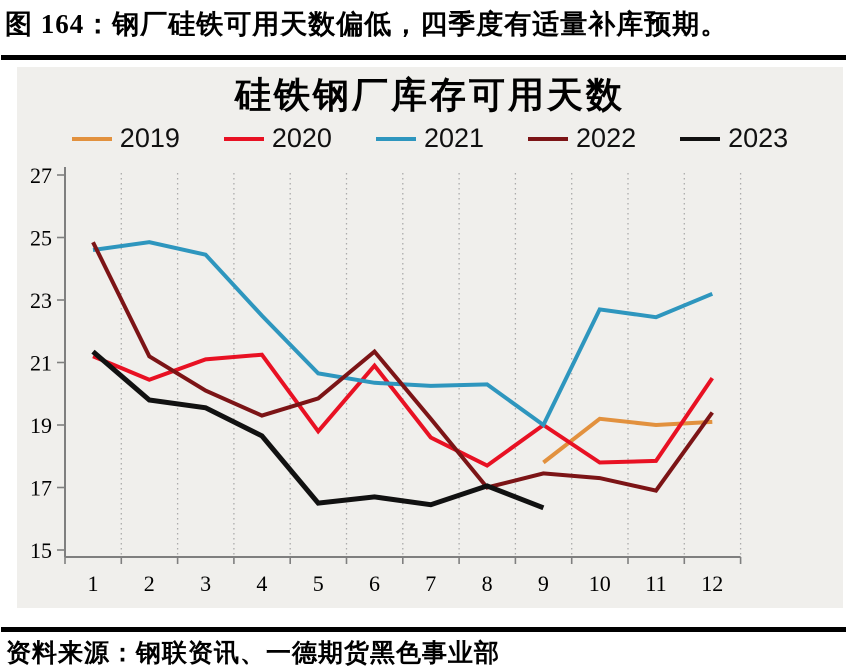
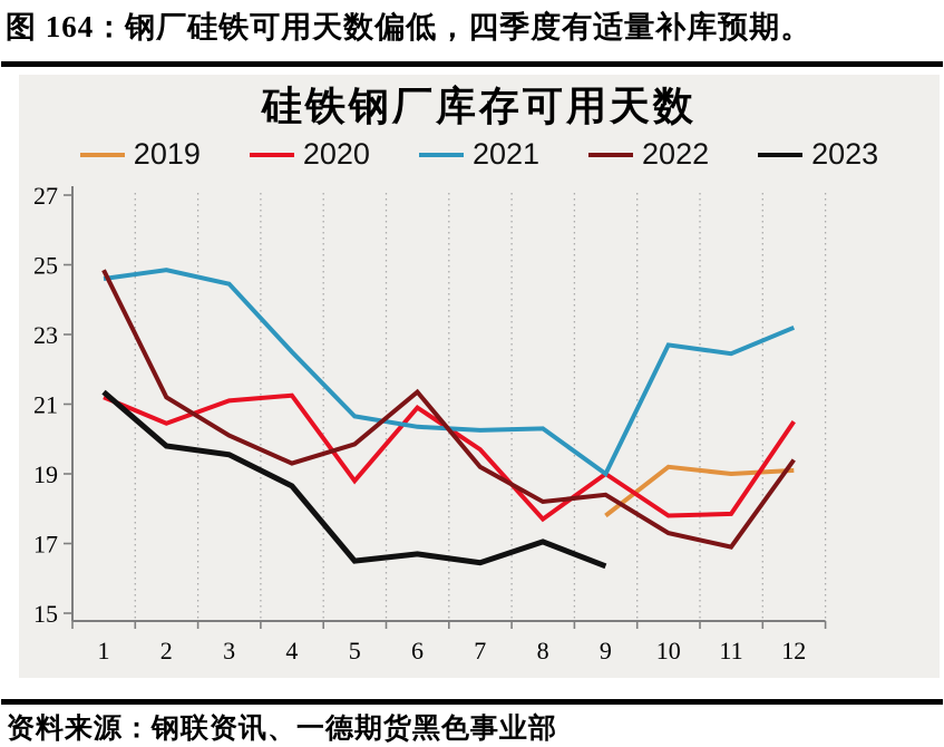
2020/7: 18.6 -> 19.7
2022/8: 17.0 -> 18.2
2022/9: 17.4 -> 18.4
